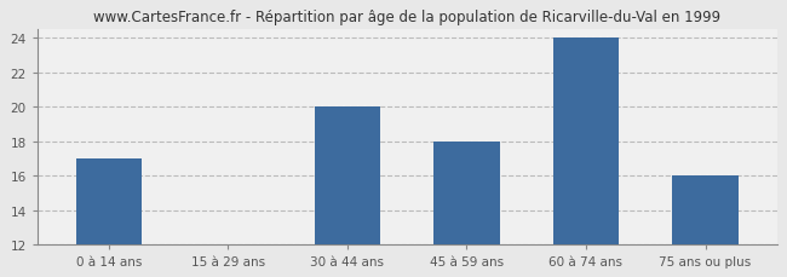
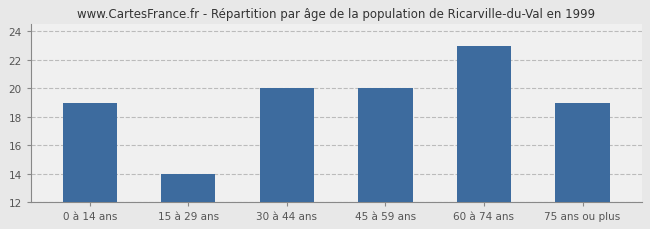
0 à 14 ans: 17 -> 19
15 à 29 ans: 12 -> 14
45 à 59 ans: 18 -> 20
60 à 74 ans: 24 -> 23
75 ans ou plus: 16 -> 19
